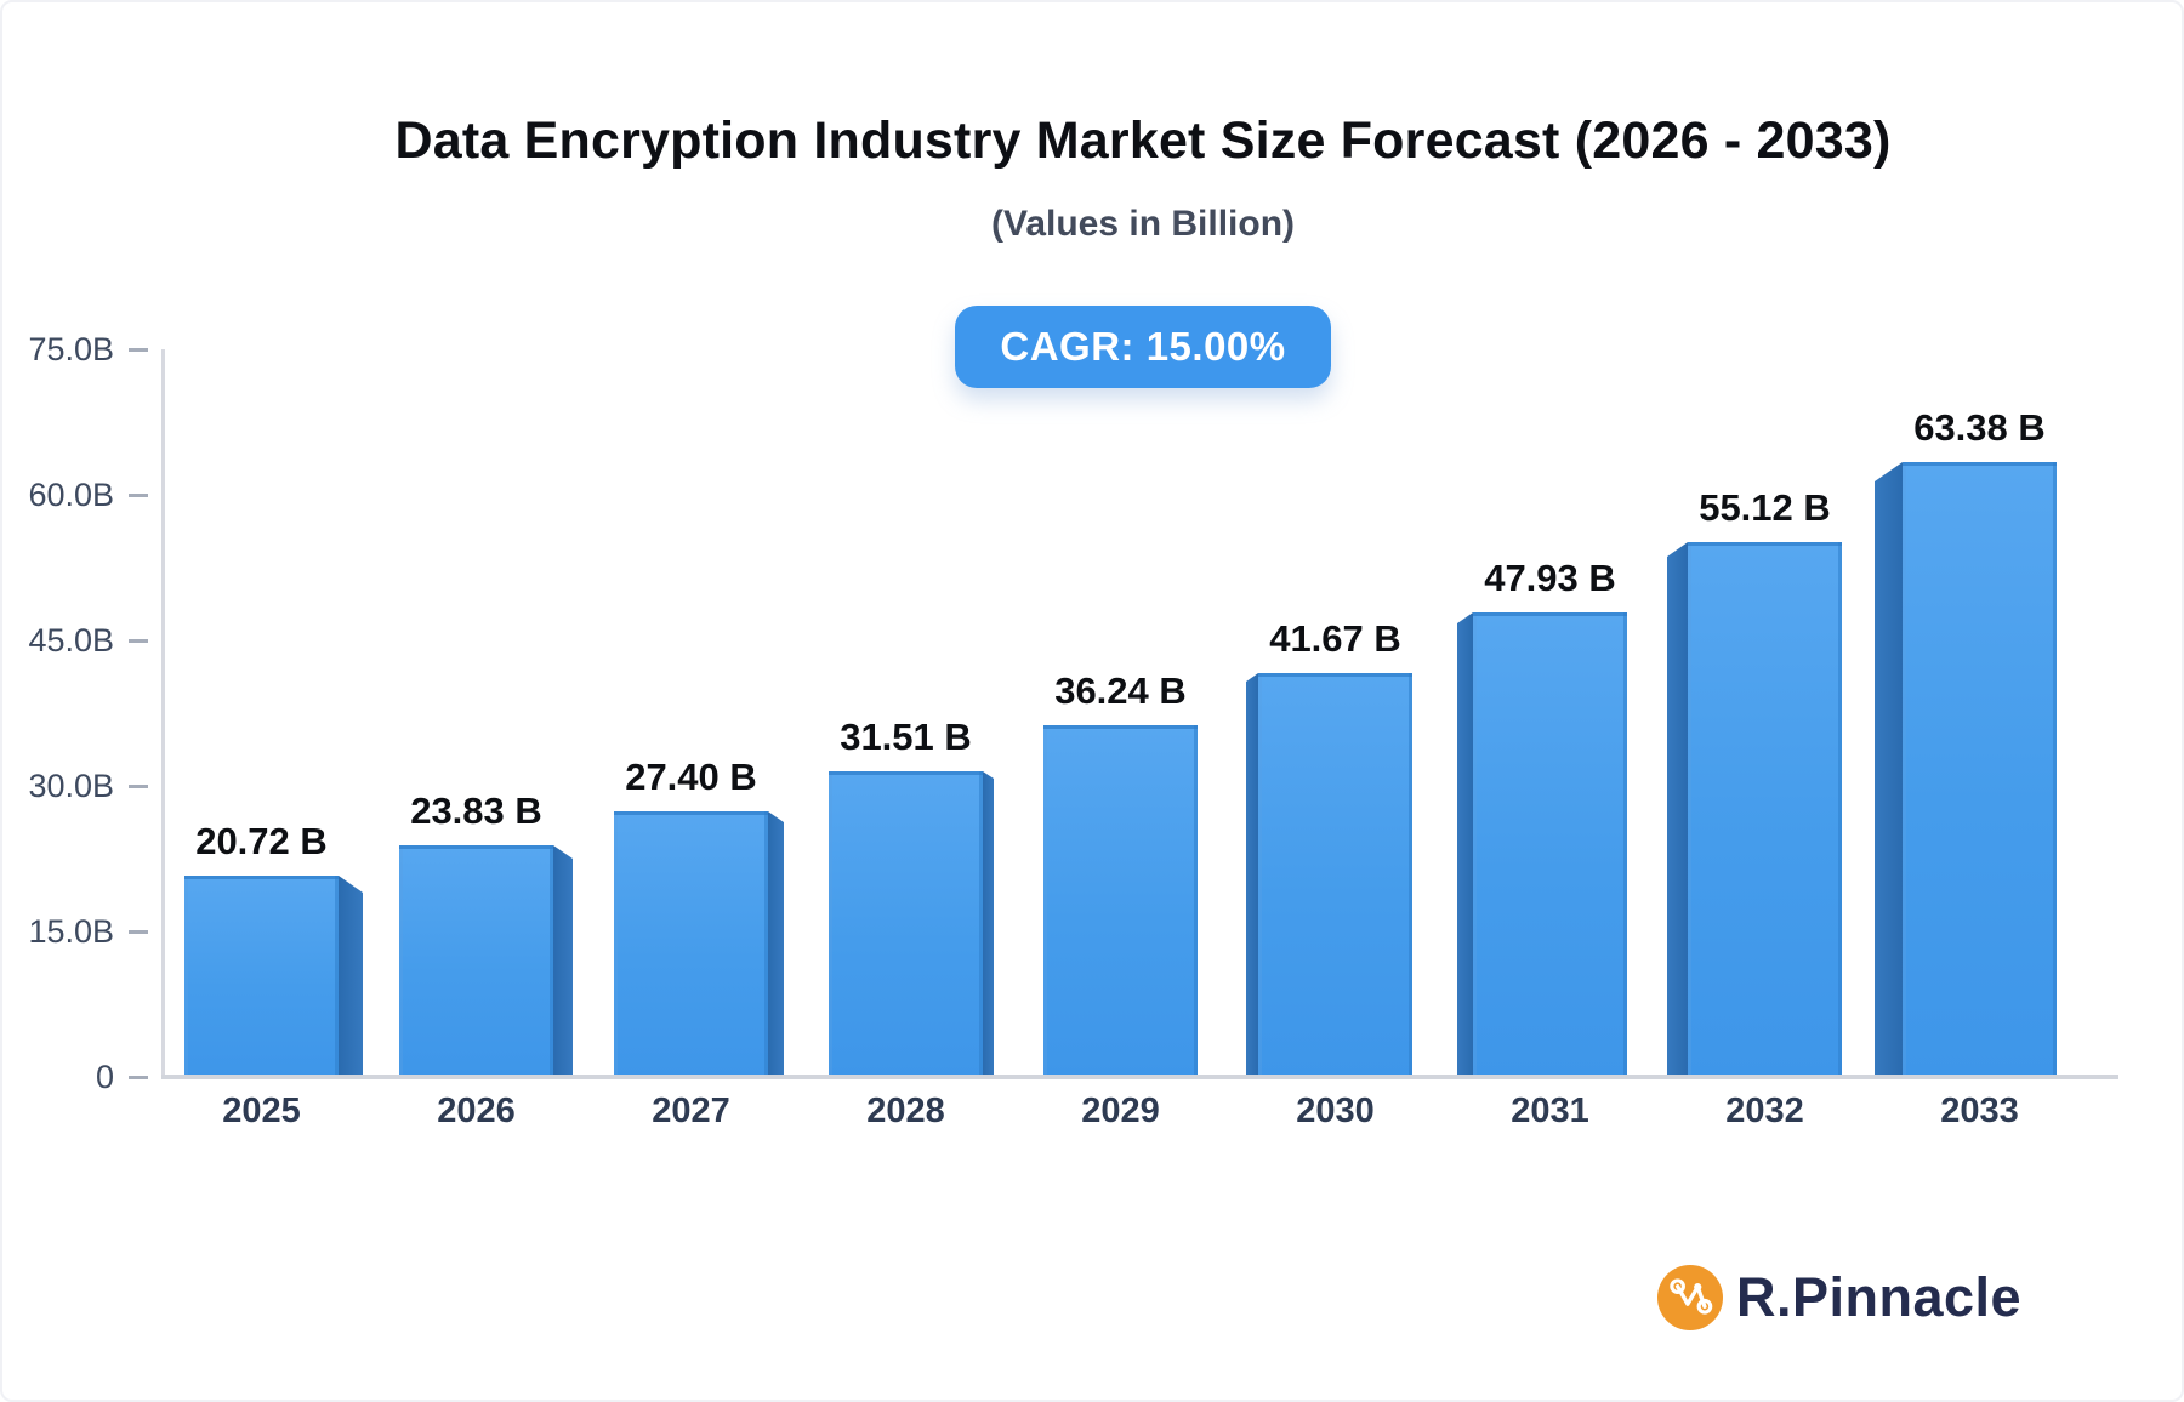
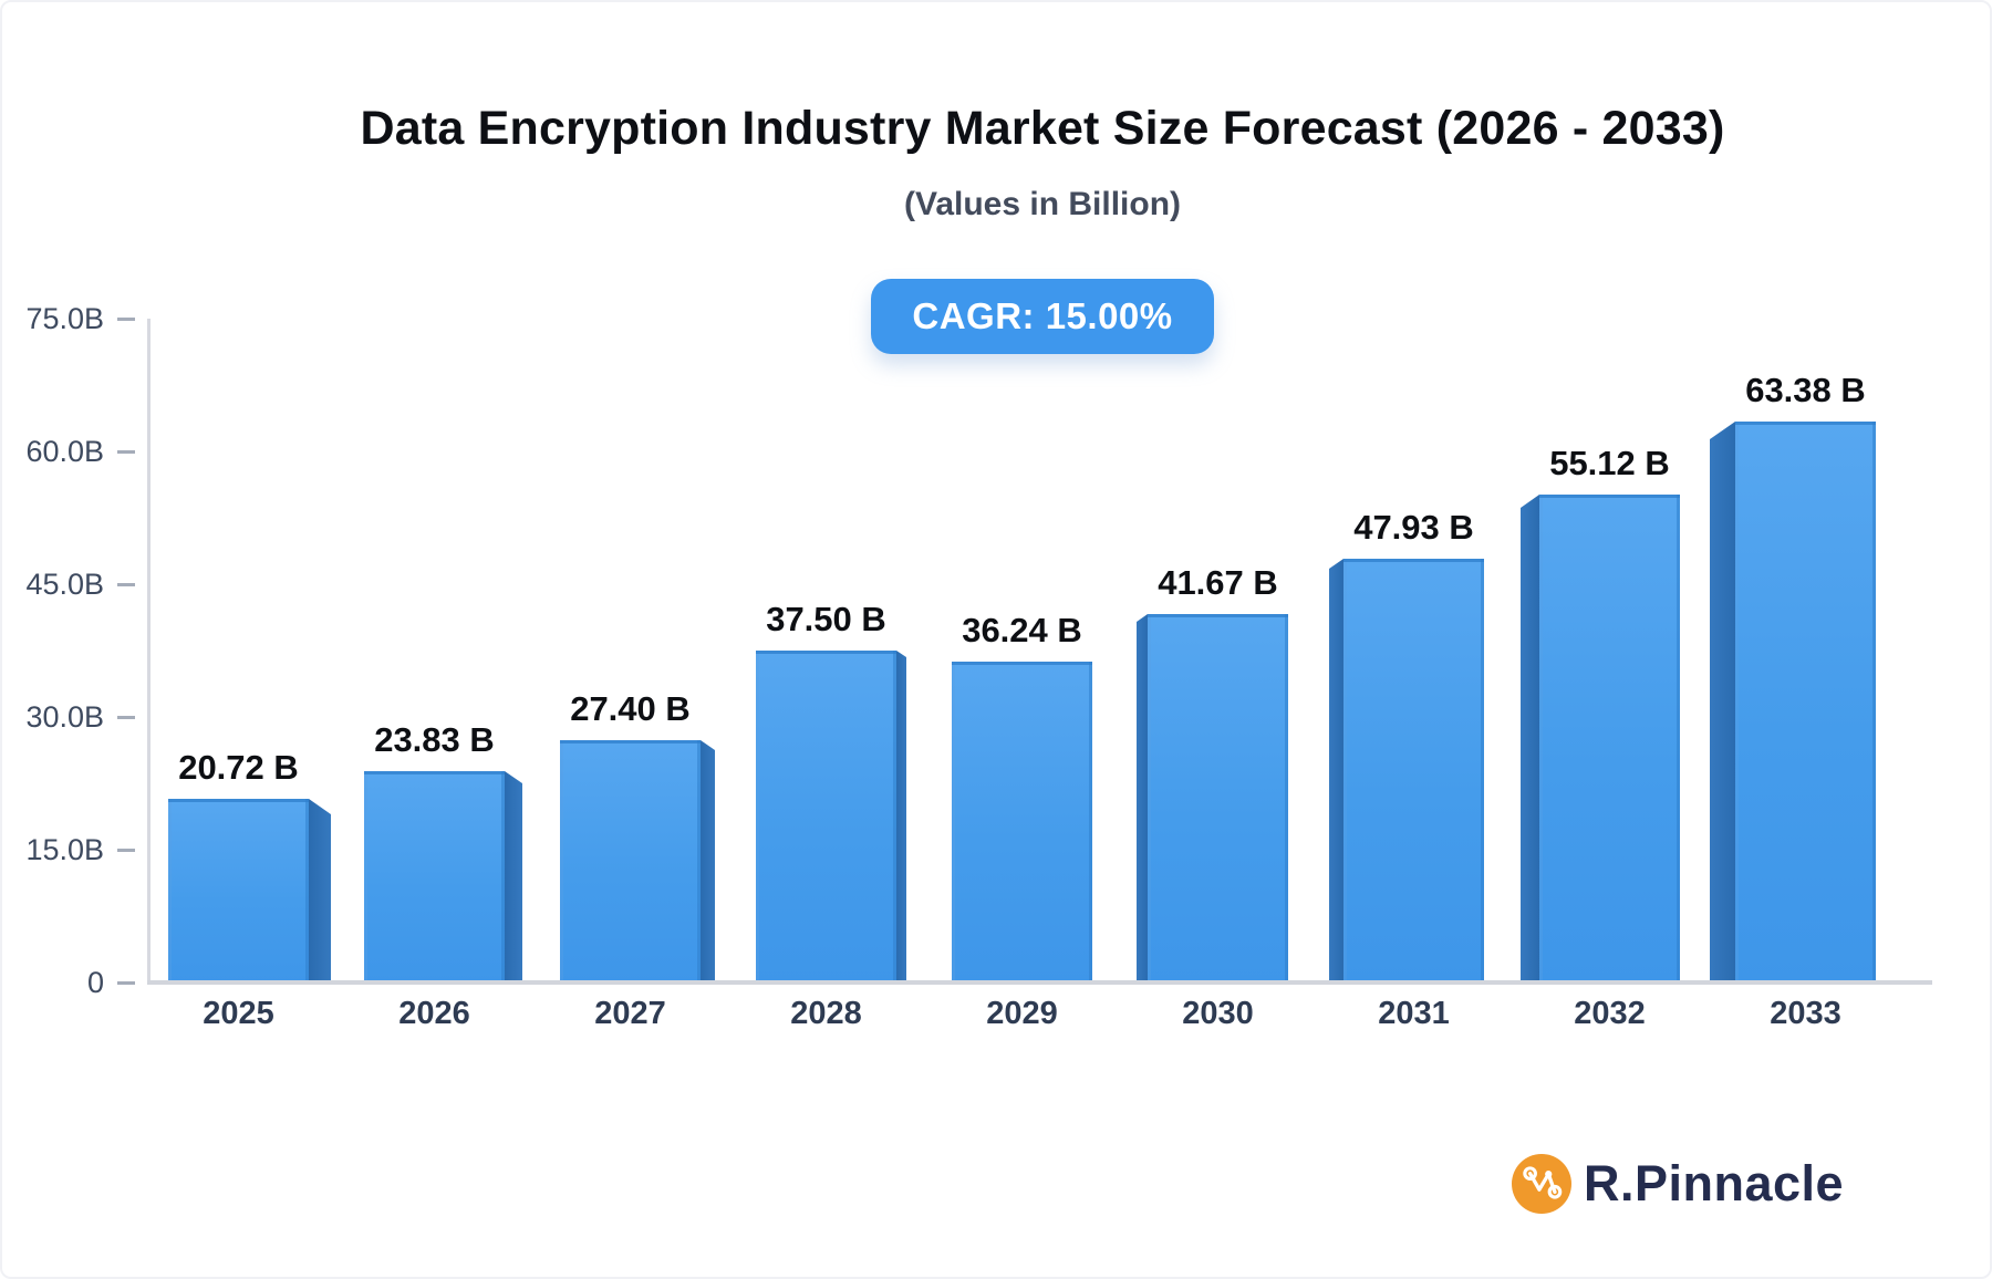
2028: 31.51 -> 37.50
